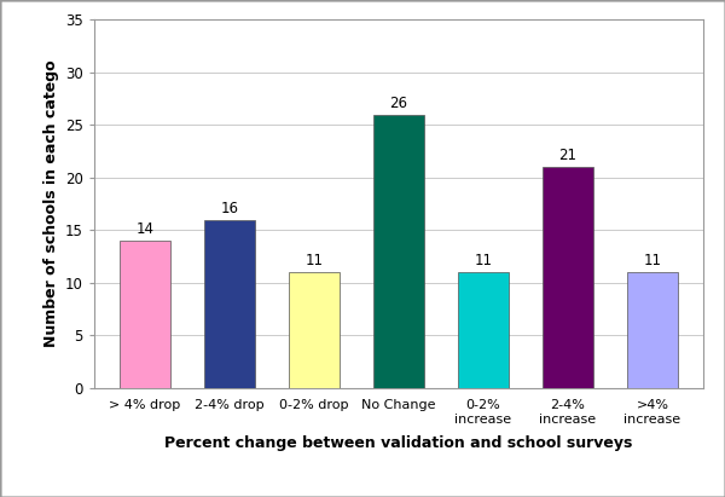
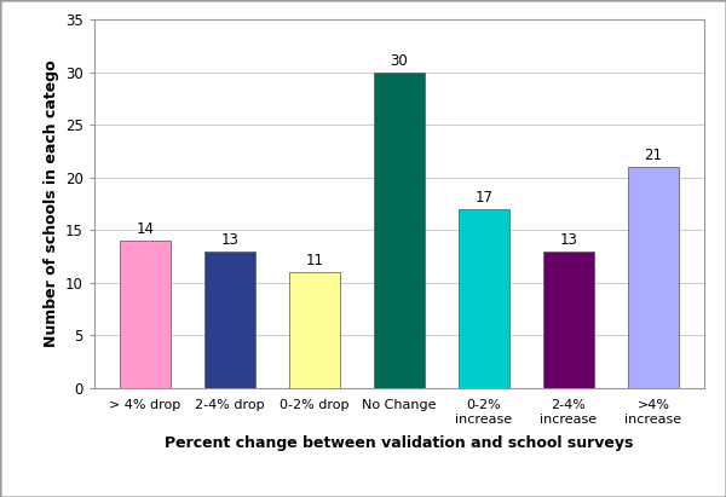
2-4% drop: 16 -> 13
No Change: 26 -> 30
0-2% increase: 11 -> 17
2-4% increase: 21 -> 13
>4% increase: 11 -> 21
